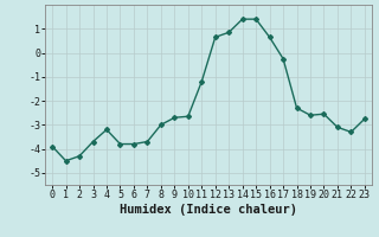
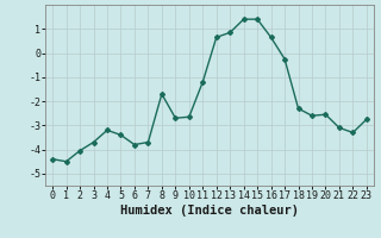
0: -3.90 -> -4.40
2: -4.30 -> -4.05
5: -3.80 -> -3.40
8: -3.00 -> -1.70
